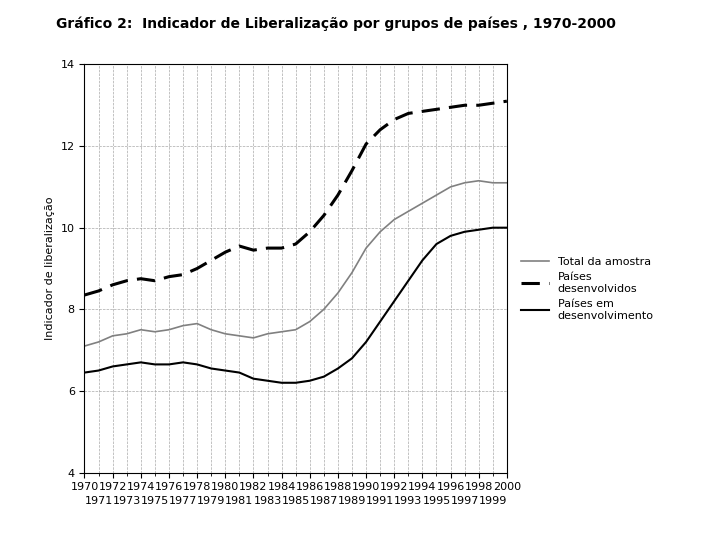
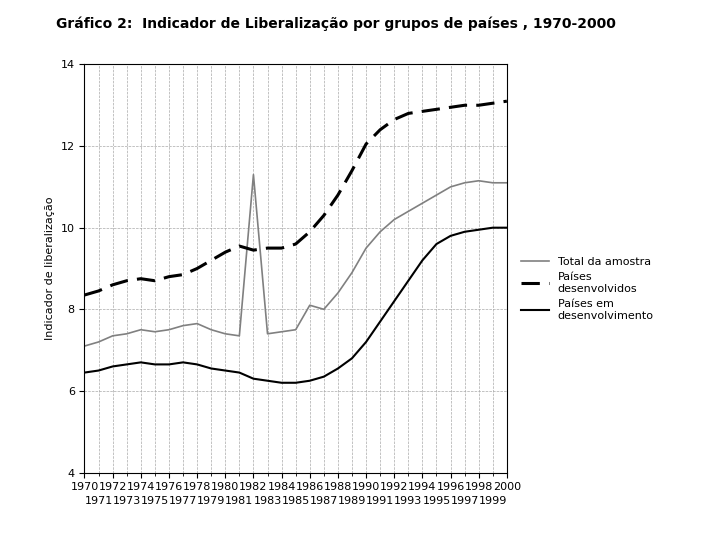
Total da amostra/1982: 7.30 -> 11.30
Total da amostra/1986: 7.70 -> 8.10
